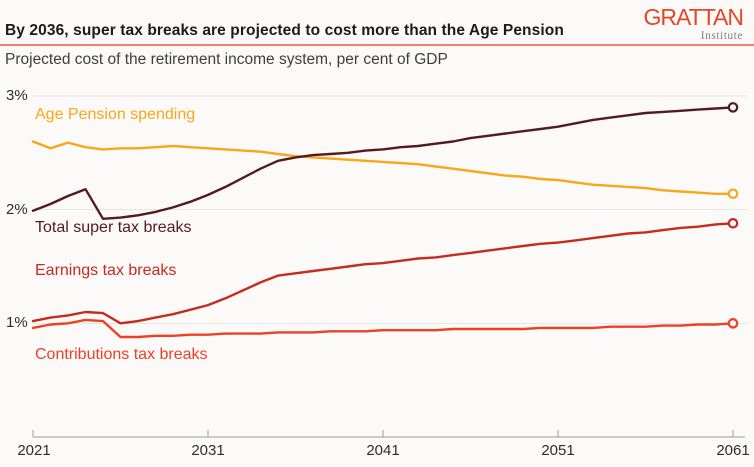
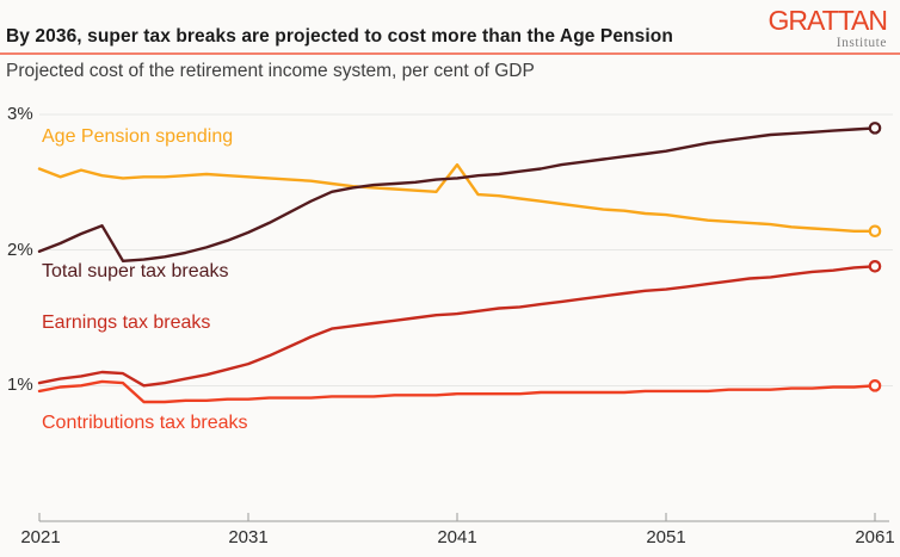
Age Pension spending/2041: 2.42% -> 2.63%
